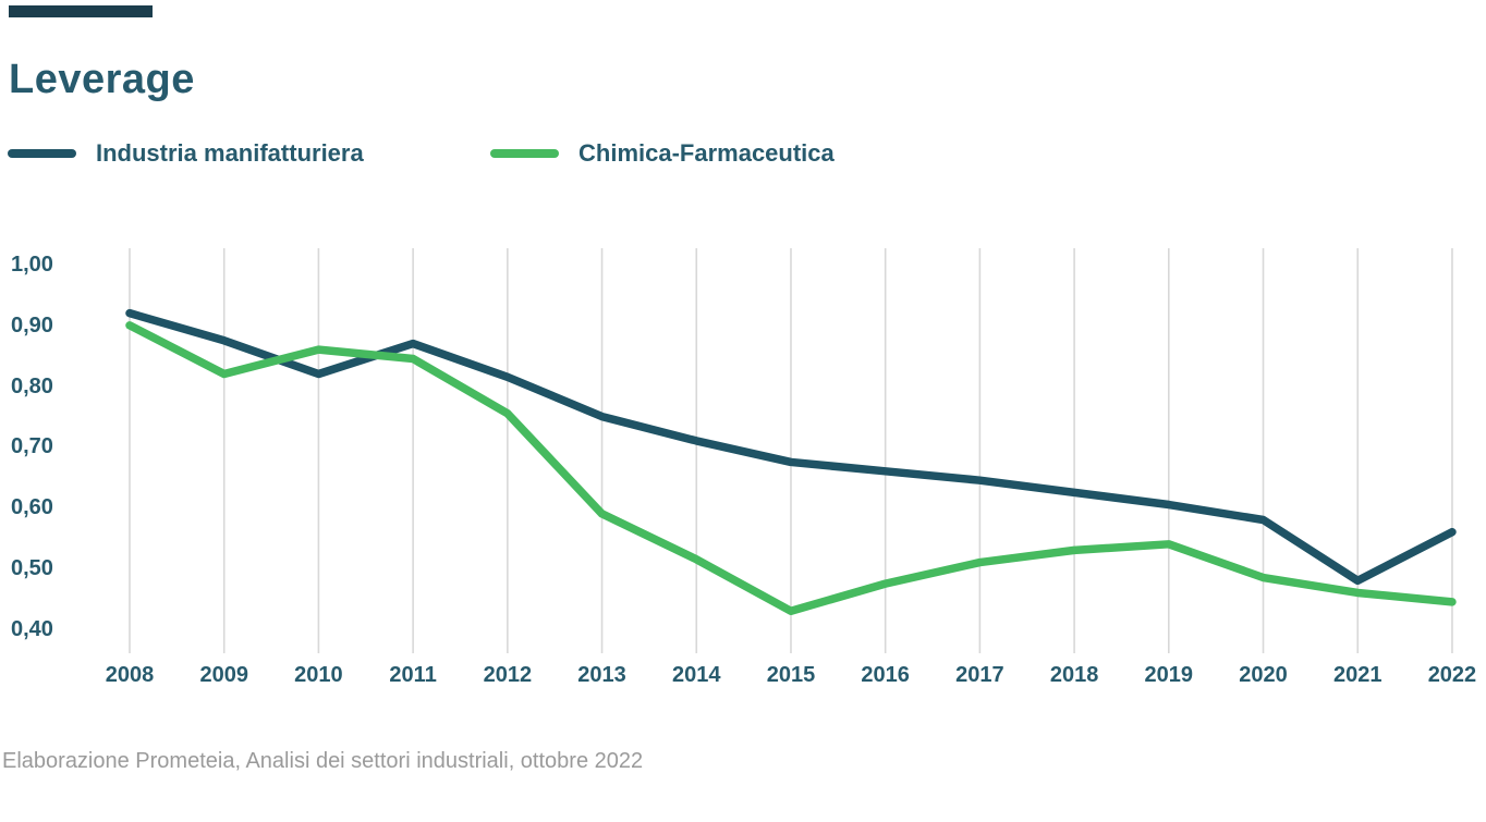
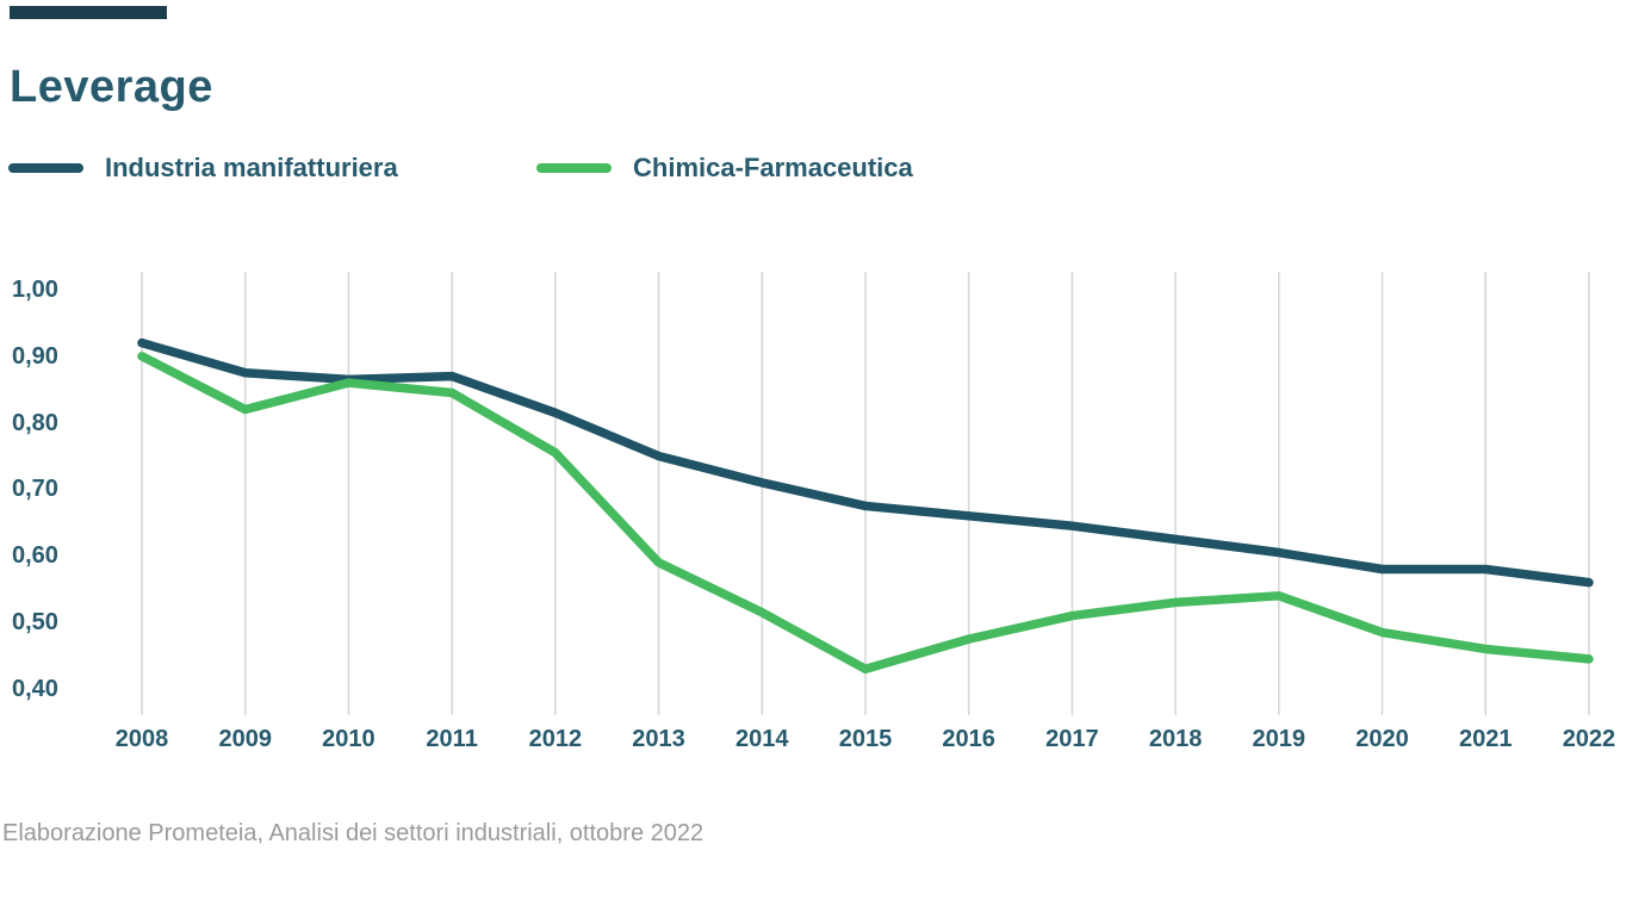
Industria manifatturiera/2010: 0,82 -> 0,86
Industria manifatturiera/2021: 0,48 -> 0,58
